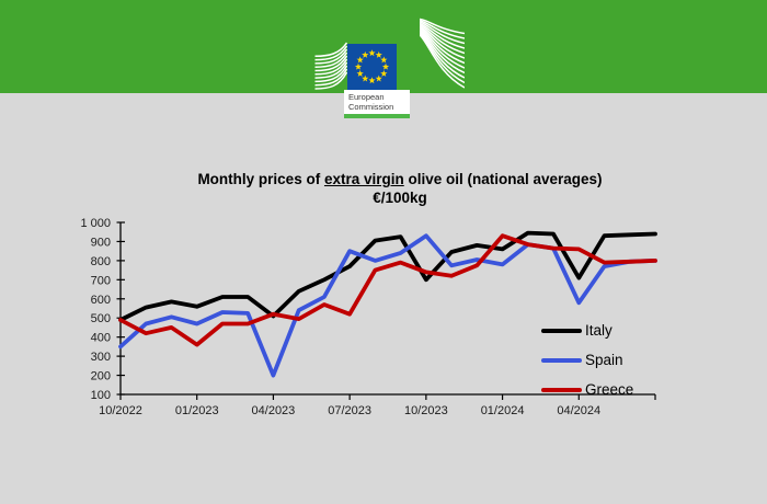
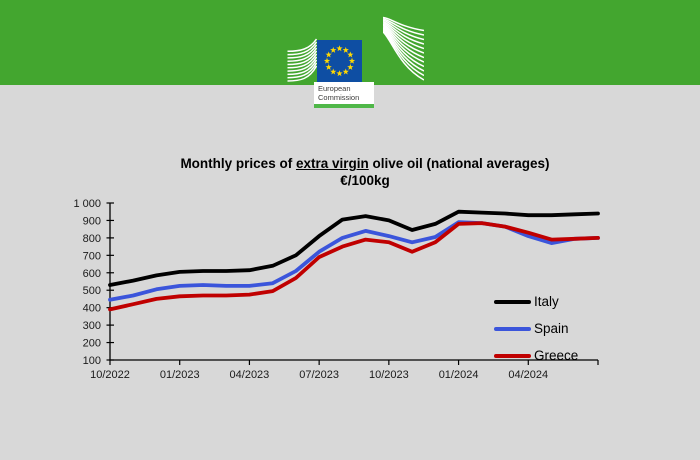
Italy/10/2022: 490 -> 530
Spain/10/2022: 350 -> 440
Greece/10/2022: 490 -> 390
Italy/01/2023: 560 -> 600
Spain/01/2023: 470 -> 520
Greece/01/2023: 360 -> 460
Italy/04/2023: 510 -> 620
Spain/04/2023: 200 -> 520
Greece/04/2023: 520 -> 480
Italy/07/2023: 770 -> 810
Spain/07/2023: 850 -> 720
Greece/07/2023: 520 -> 690
Italy/10/2023: 700 -> 900
Spain/10/2023: 930 -> 810
Greece/10/2023: 740 -> 780
Italy/01/2024: 860 -> 950
Spain/01/2024: 780 -> 890
Greece/01/2024: 930 -> 880
Italy/04/2024: 710 -> 930
Spain/04/2024: 580 -> 810
Greece/04/2024: 860 -> 830
